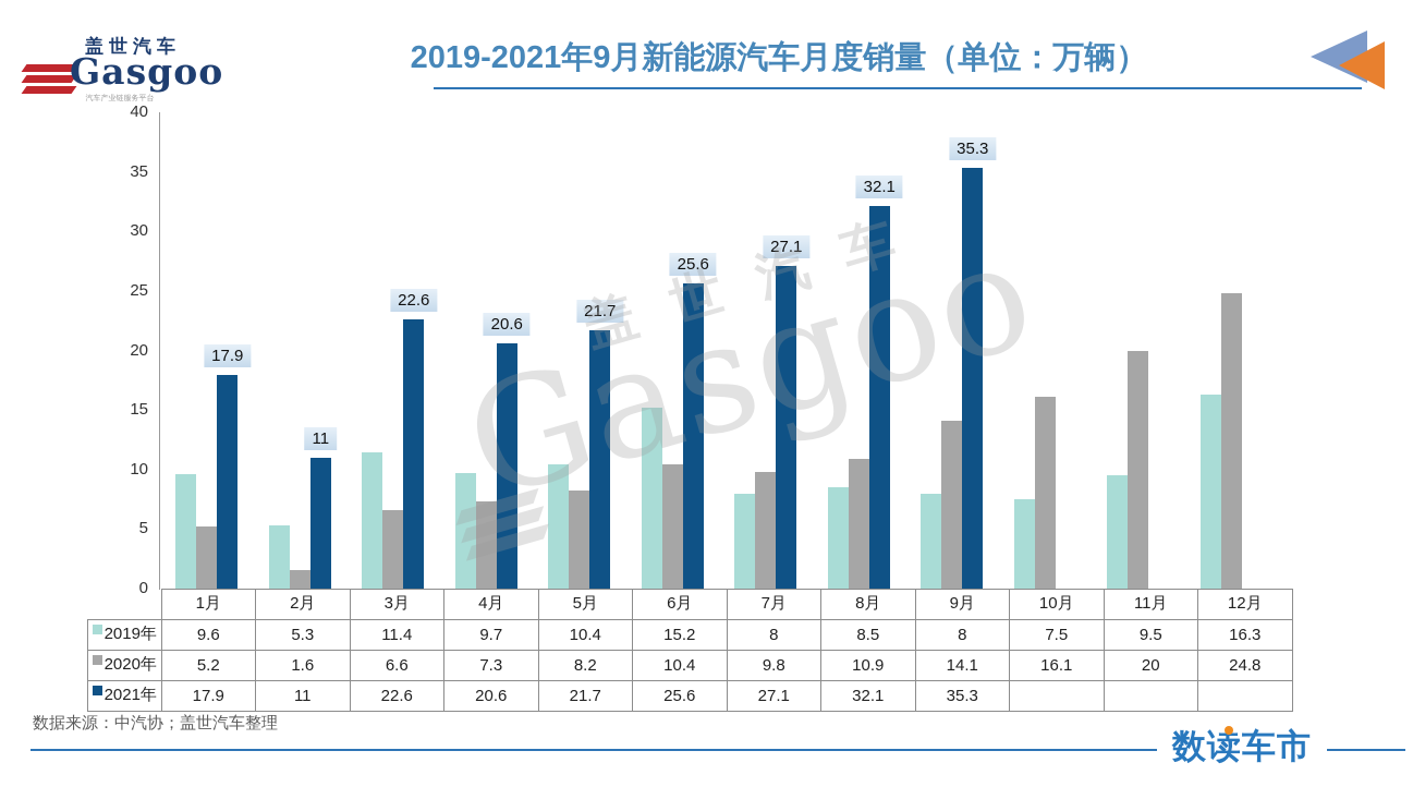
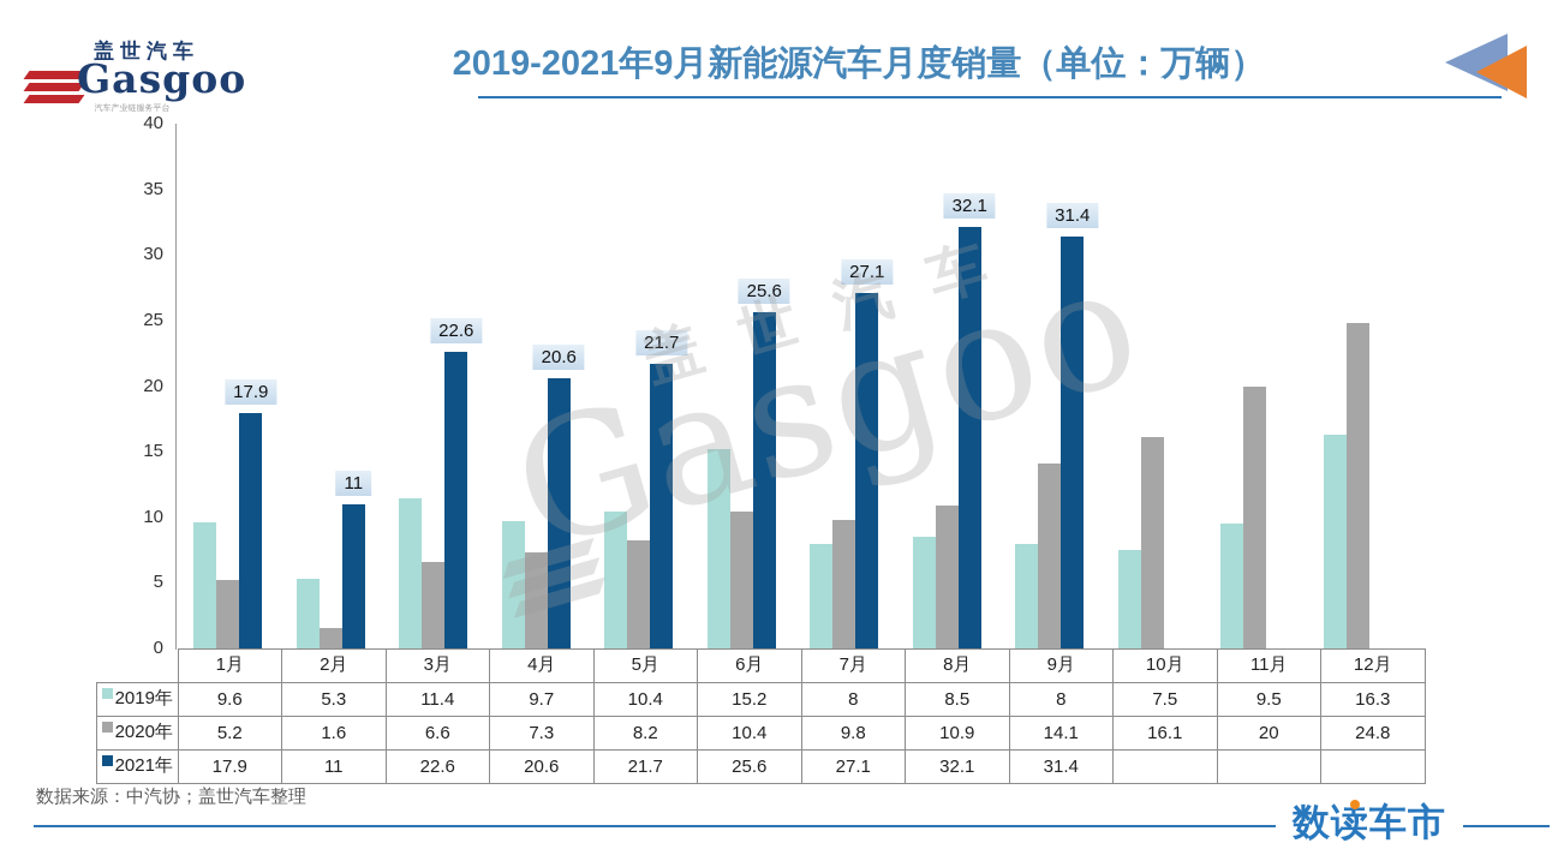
2021年/9月: 35.3 -> 31.4
